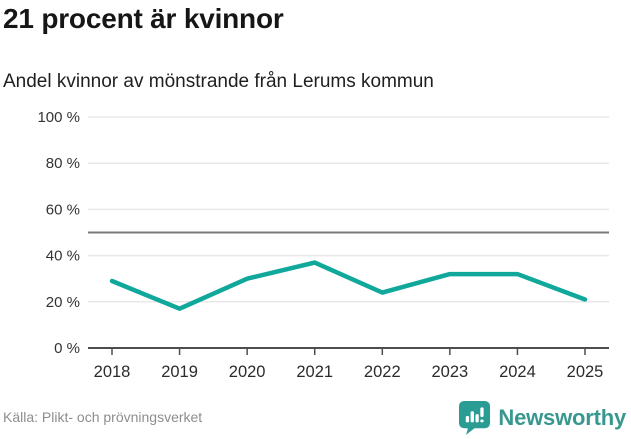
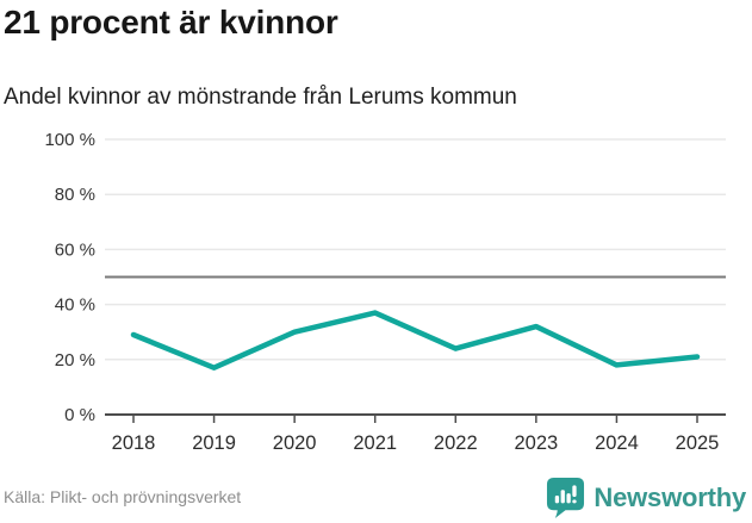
2024: 32% -> 18%
